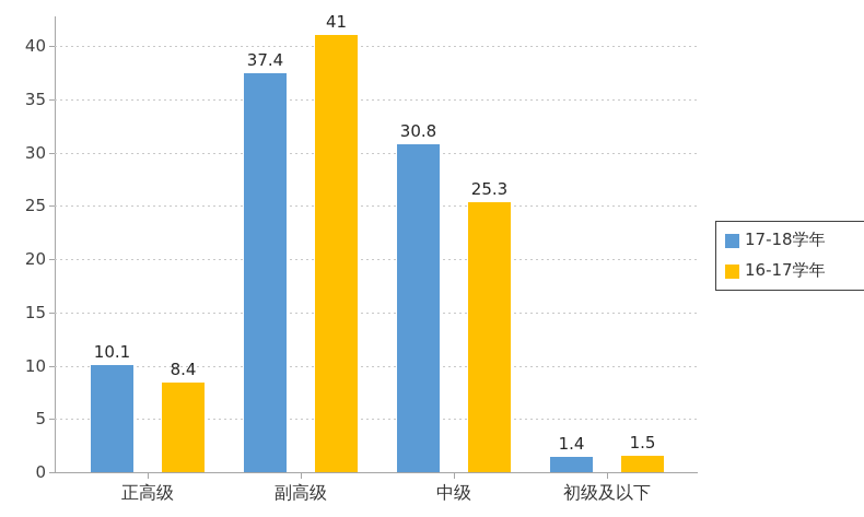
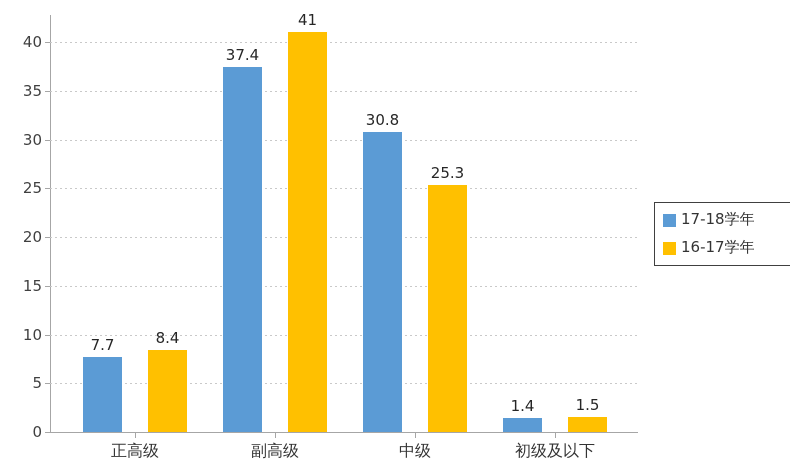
17-18学年/正高级: 10.1 -> 7.7
